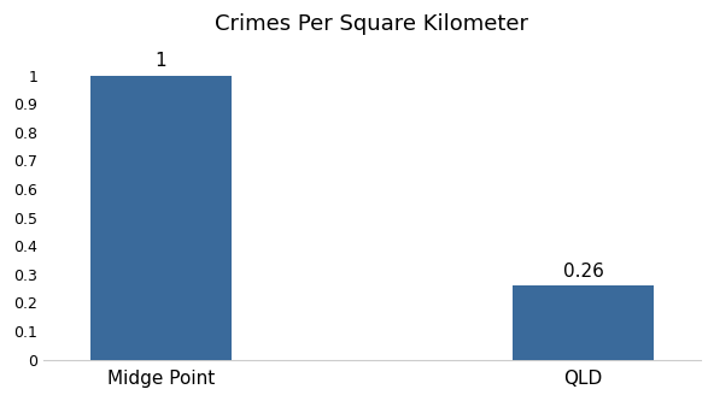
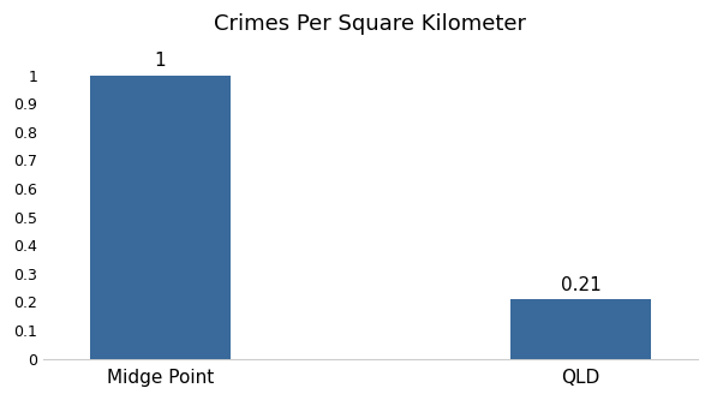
QLD: 0.26 -> 0.21
